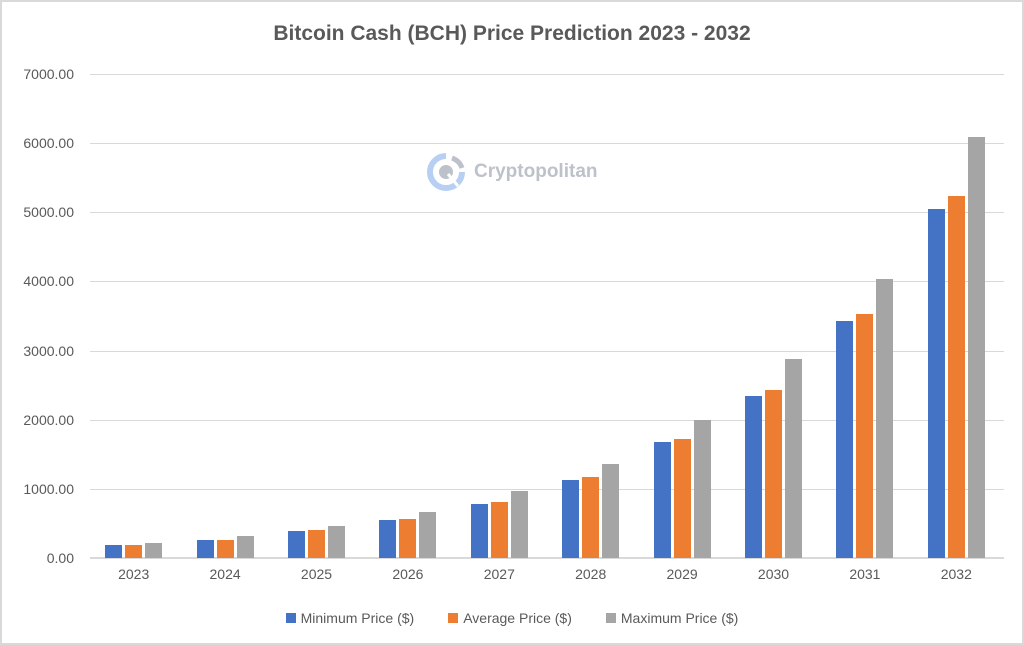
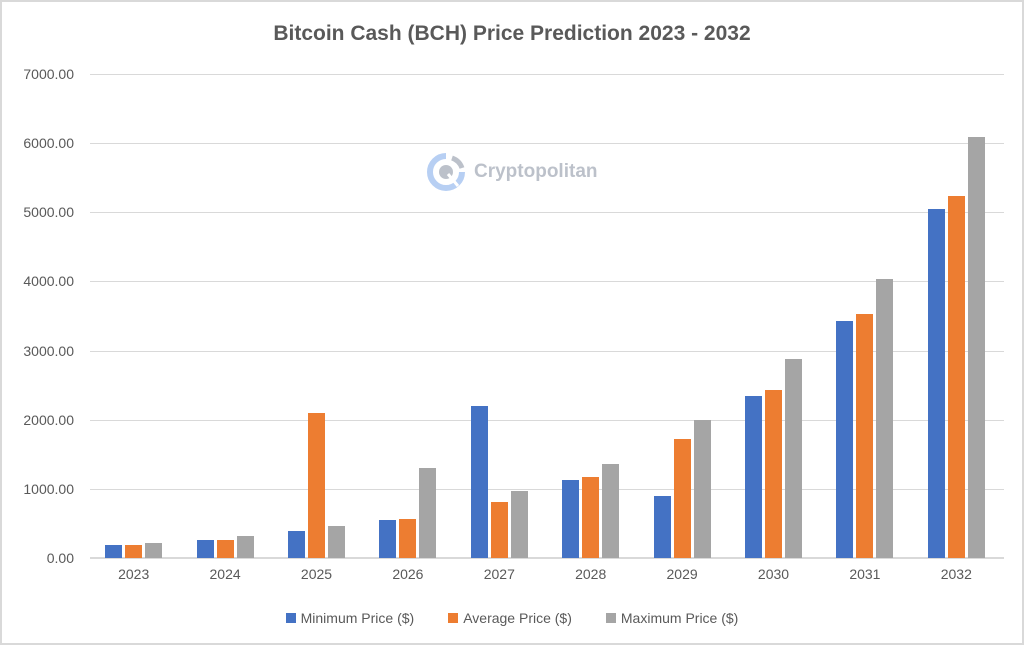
Average Price ($)/2025: 400 -> 2100
Maximum Price ($)/2026: 700 -> 1300
Minimum Price ($)/2027: 800 -> 2200
Minimum Price ($)/2029: 1700 -> 900
